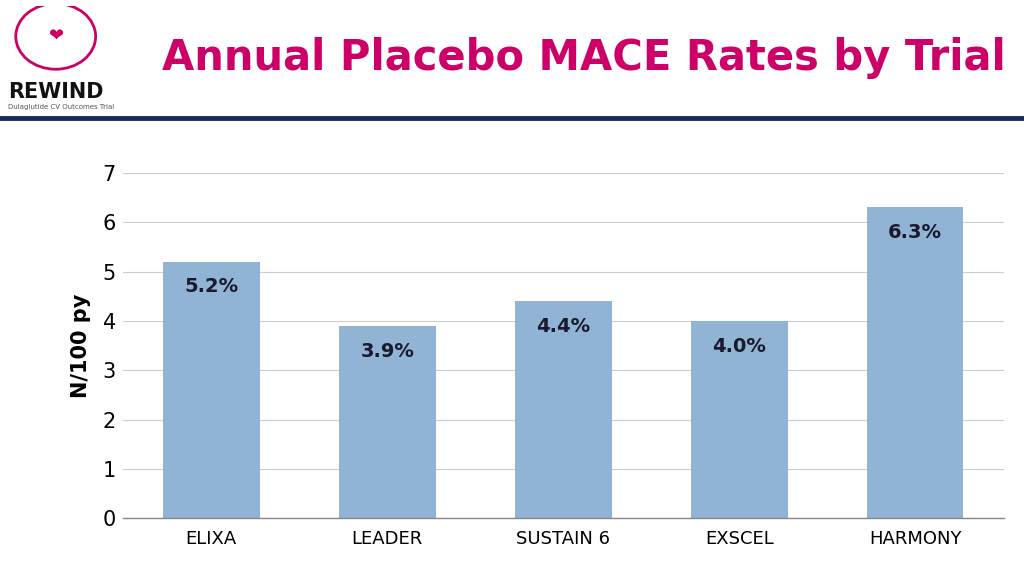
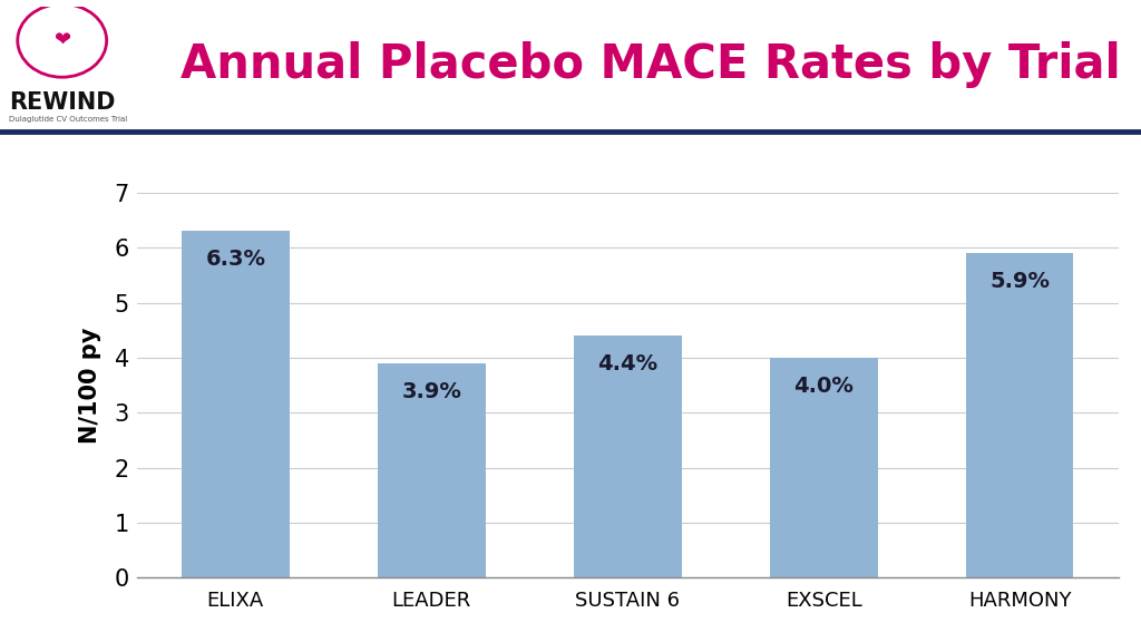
ELIXA: 5.2% -> 6.3%
HARMONY: 6.3% -> 5.9%
